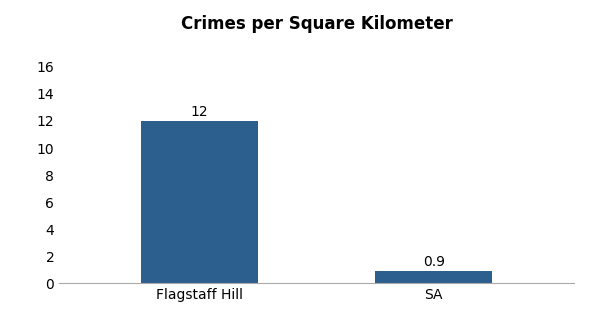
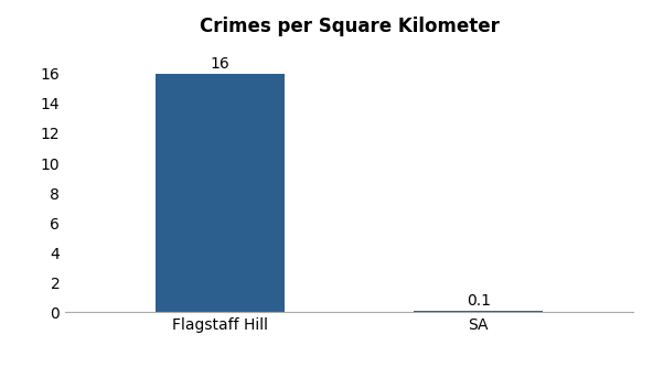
Flagstaff Hill: 12 -> 16
SA: 0.9 -> 0.1
